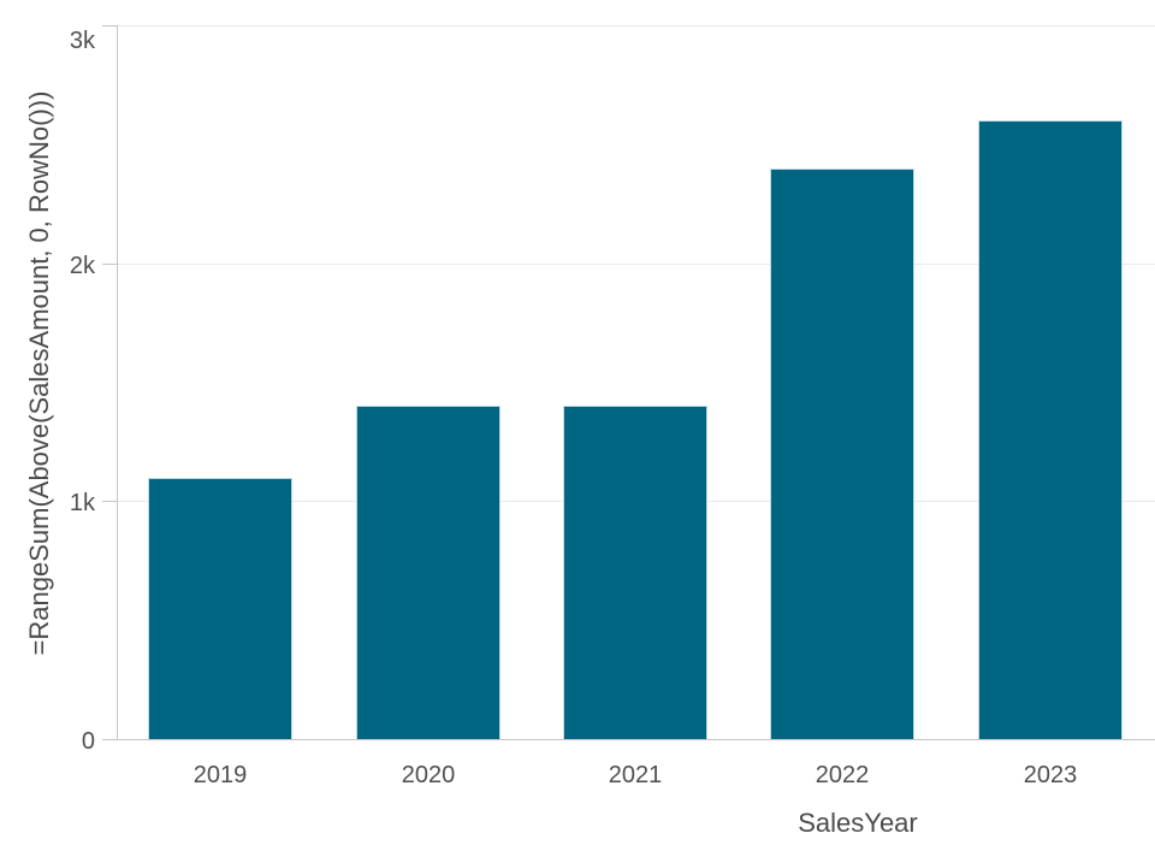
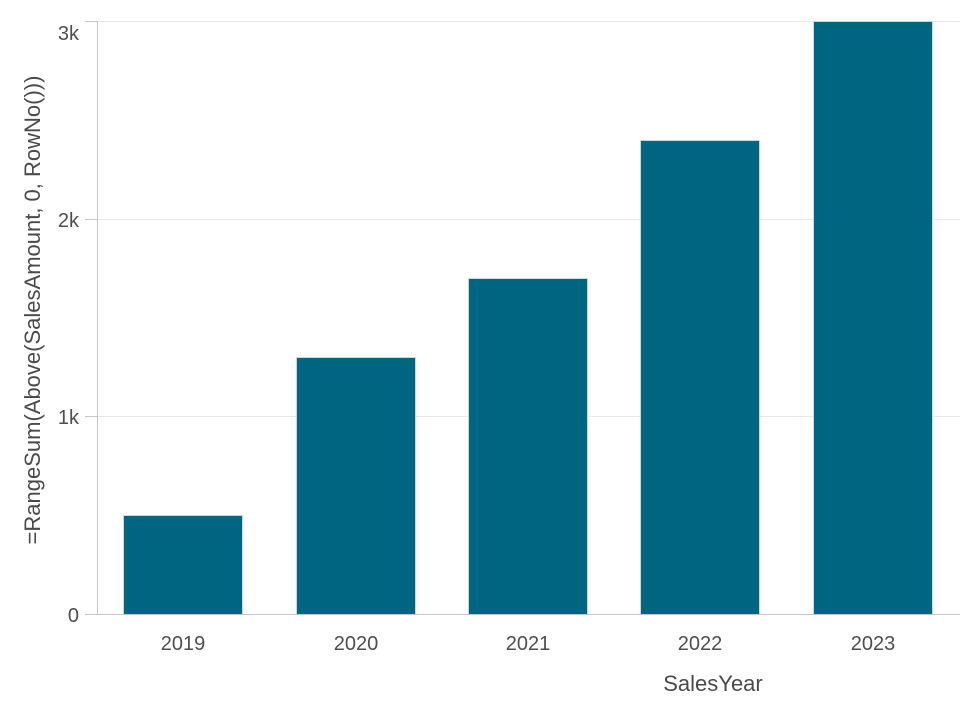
2019: 1.1k -> 0.5k
2020: 1.4k -> 1.3k
2021: 1.4k -> 1.7k
2023: 2.6k -> 3.0k
